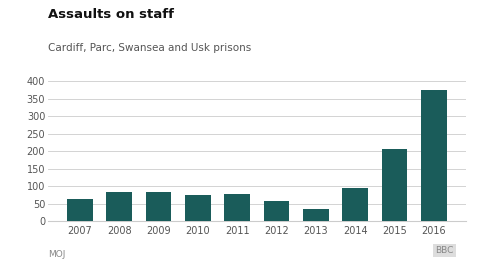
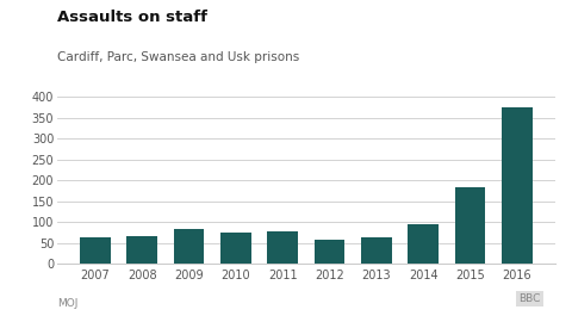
2008: 85 -> 68
2013: 35 -> 65
2015: 205 -> 183
